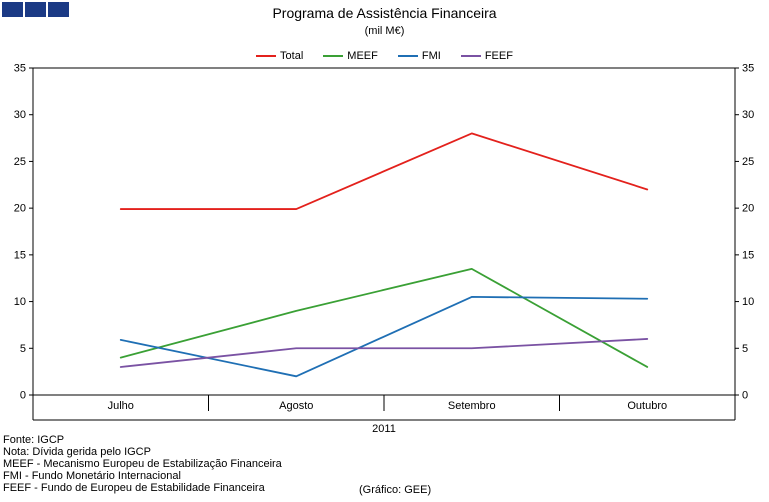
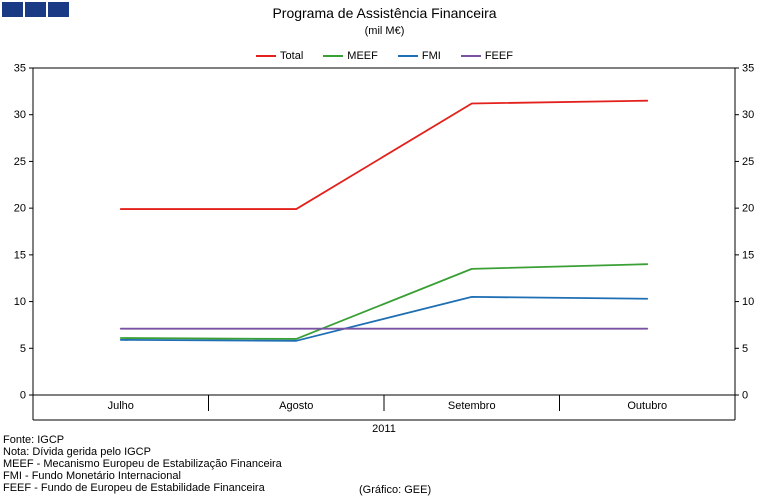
MEEF/Julho: 4 -> 6
FEEF/Julho: 3 -> 7
MEEF/Agosto: 9 -> 6
FMI/Agosto: 2 -> 6
FEEF/Agosto: 5 -> 7
Total/Setembro: 28 -> 31
FEEF/Setembro: 5 -> 7
Total/Outubro: 22 -> 32
MEEF/Outubro: 3 -> 14
FEEF/Outubro: 6 -> 7
